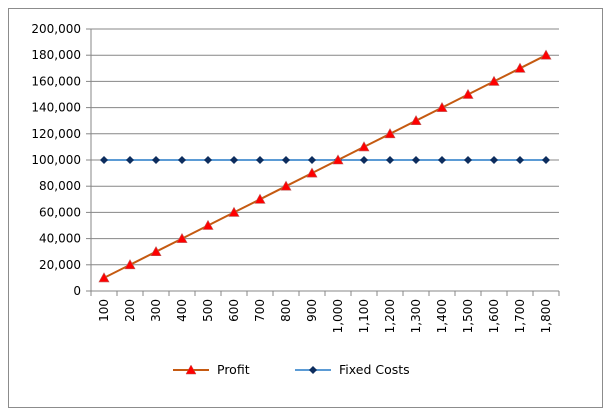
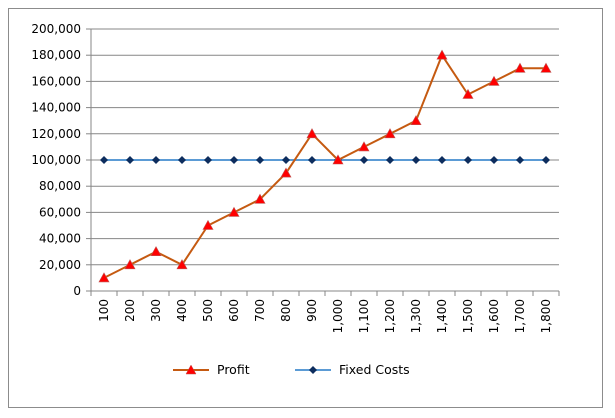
Profit/400: 40000 -> 20000
Profit/800: 80000 -> 90000
Profit/900: 90000 -> 120000
Profit/1,400: 140000 -> 180000
Profit/1,800: 180000 -> 170000
